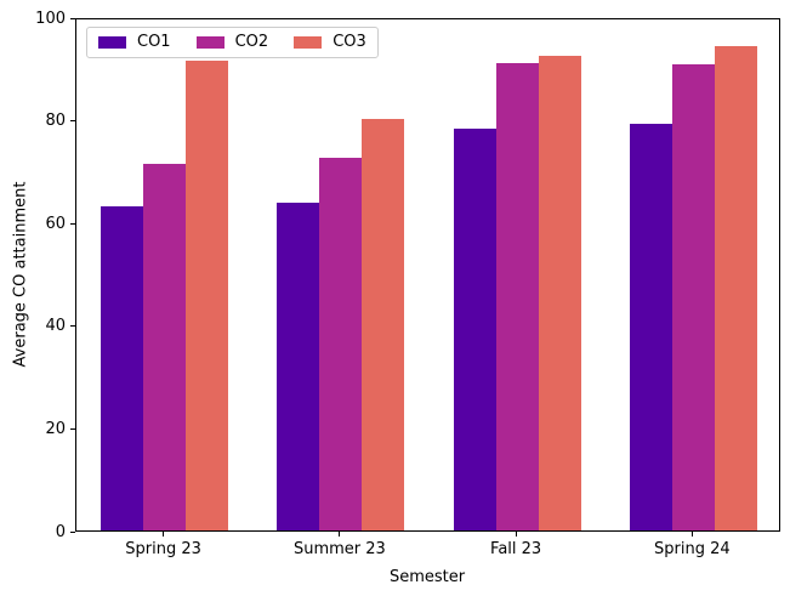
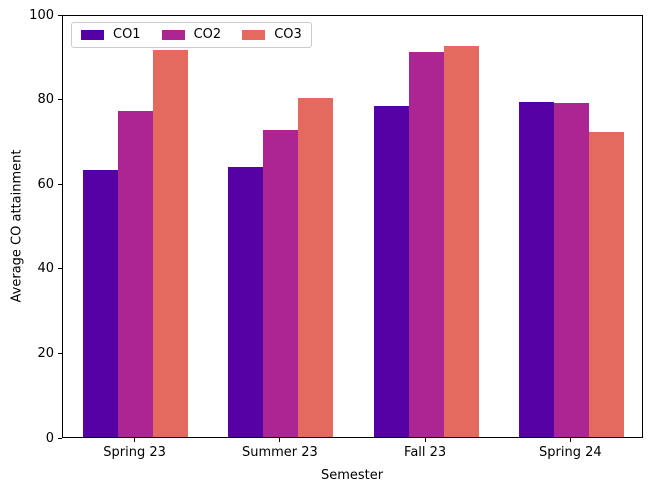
CO2/Spring 23: 71 -> 77
CO2/Spring 24: 91 -> 79
CO3/Spring 24: 94 -> 72
